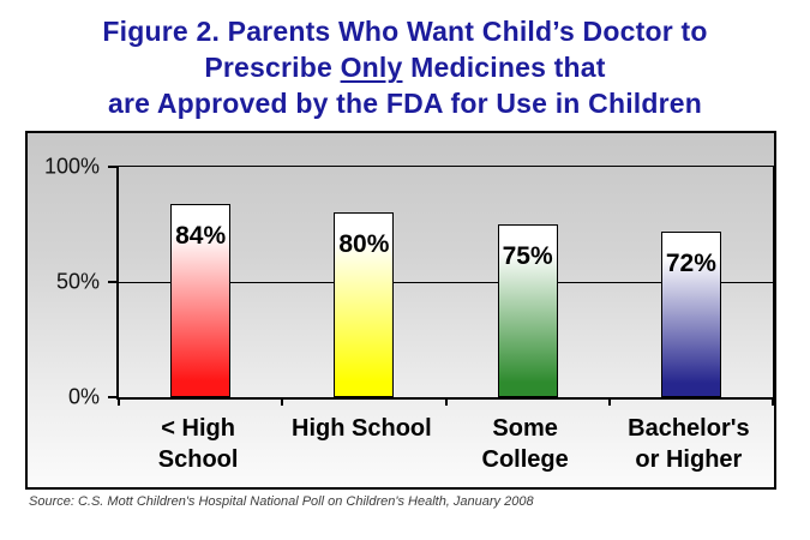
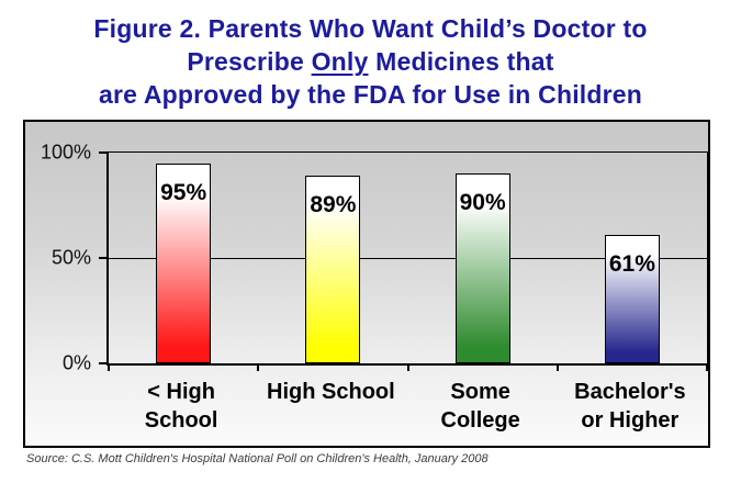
< High School: 84% -> 95%
High School: 80% -> 89%
Some College: 75% -> 90%
Bachelor's or Higher: 72% -> 61%
